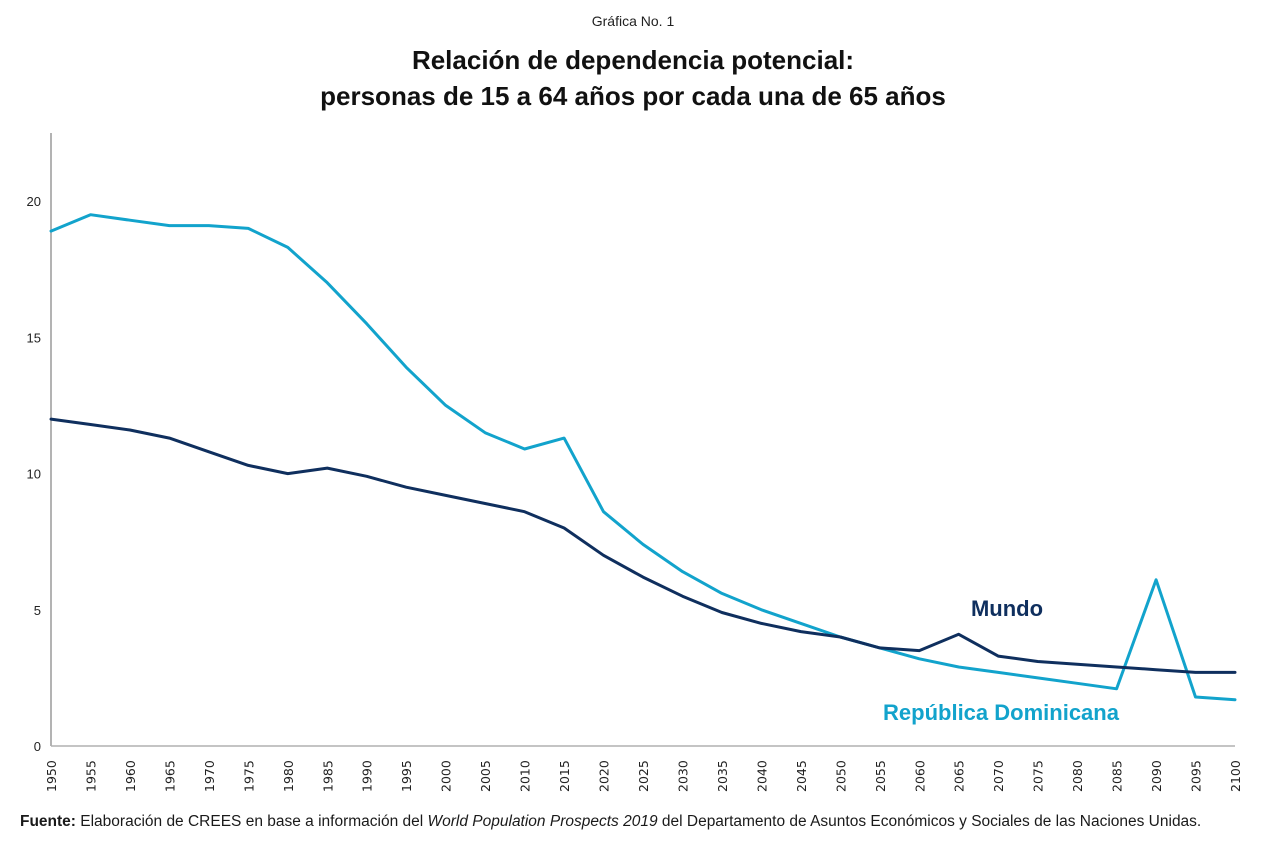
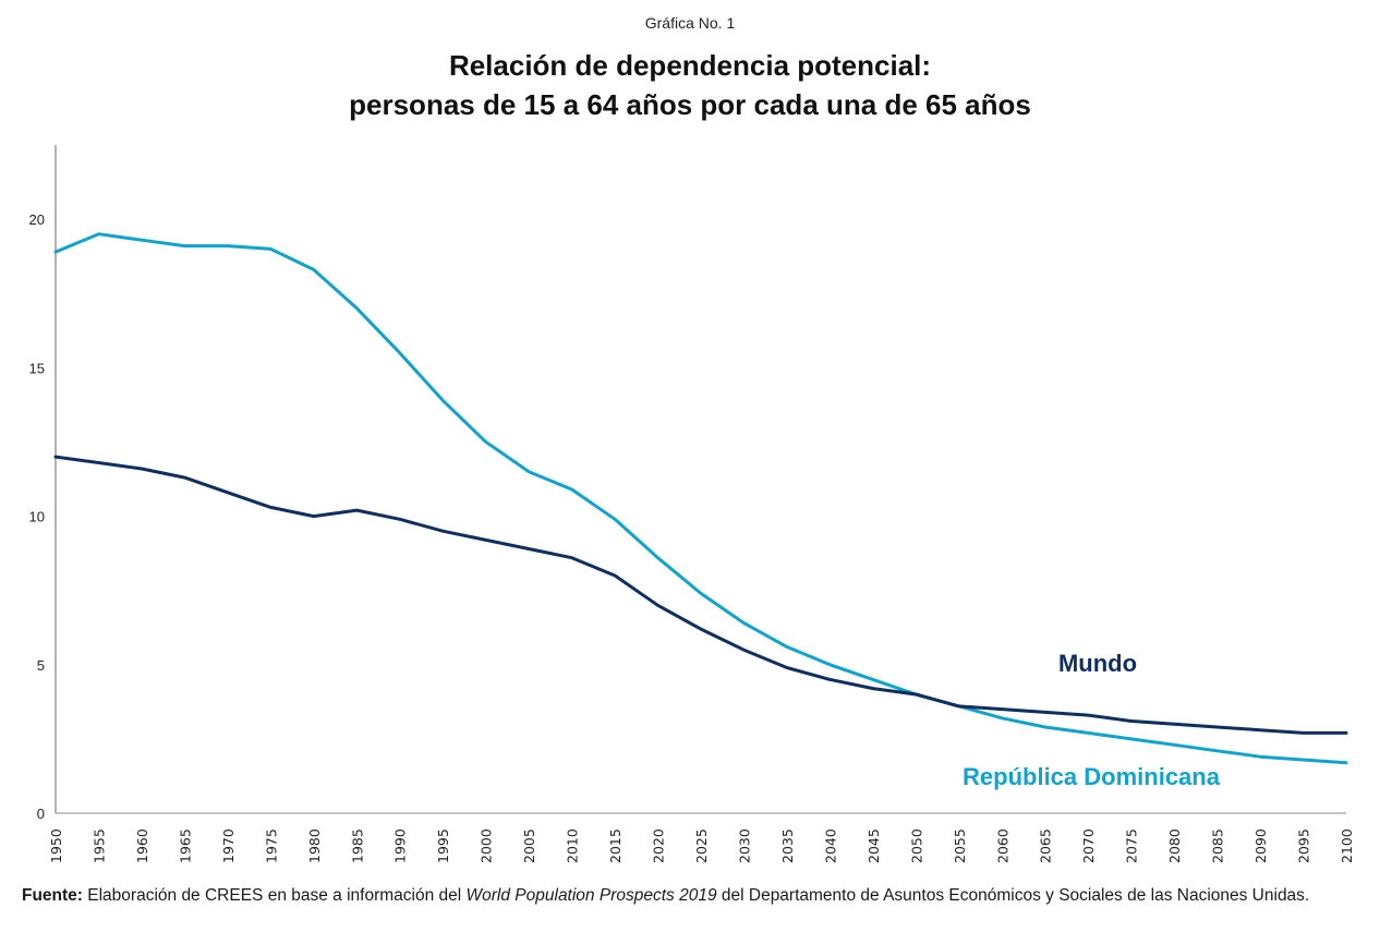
República Dominicana/2015: 11.3 -> 9.9
Mundo/2065: 4.1 -> 3.4
República Dominicana/2090: 6.1 -> 1.9
